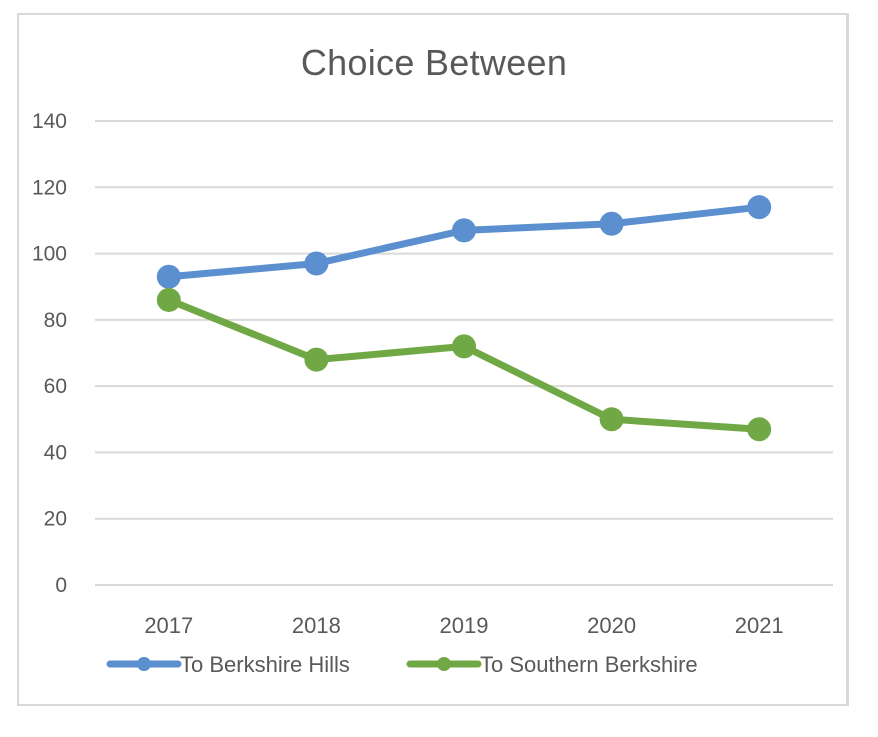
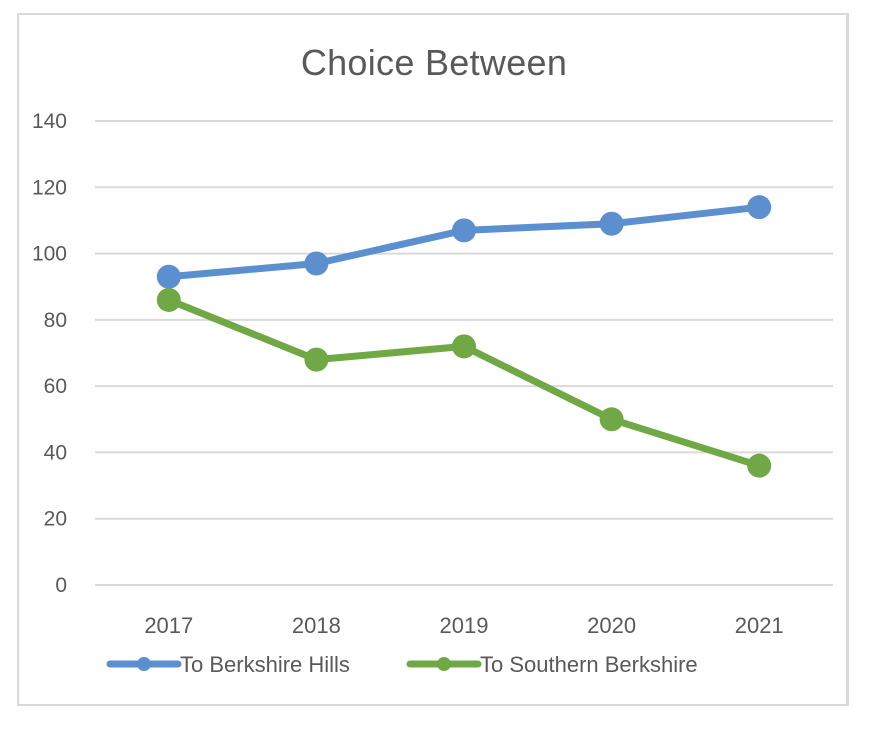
To Southern Berkshire/2021: 47 -> 36
